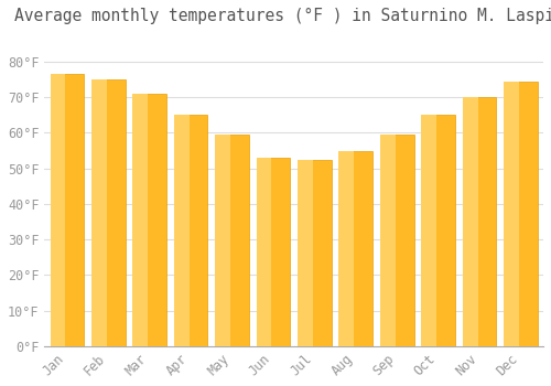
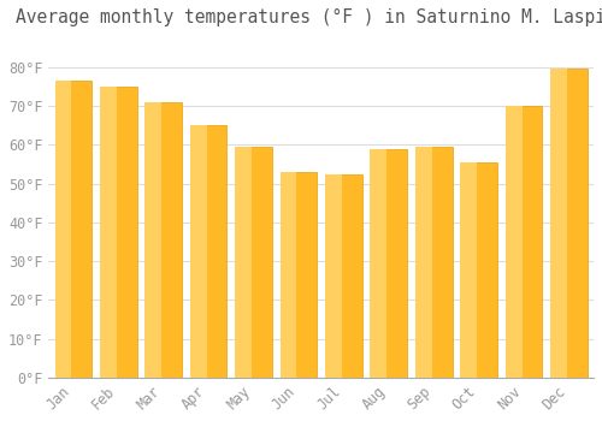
Aug: 55.0°F -> 59.0°F
Oct: 65.0°F -> 55.5°F
Dec: 74.5°F -> 79.5°F
